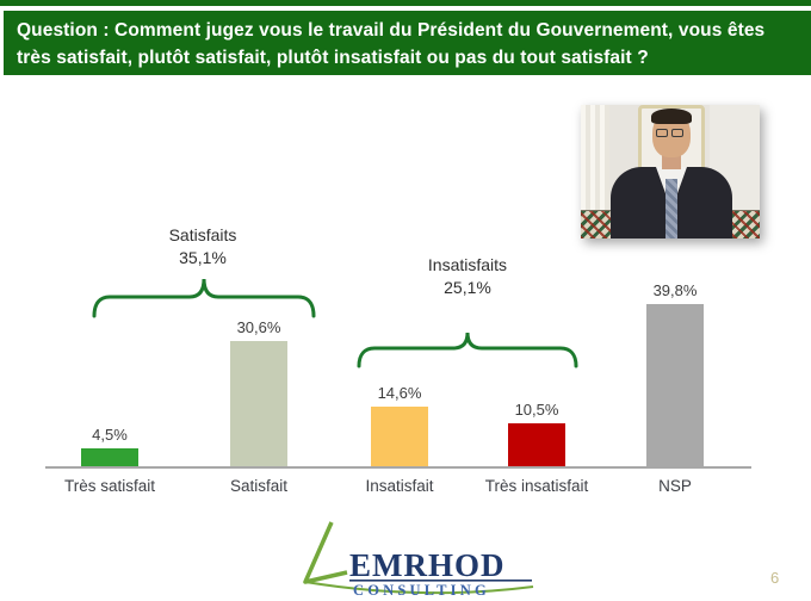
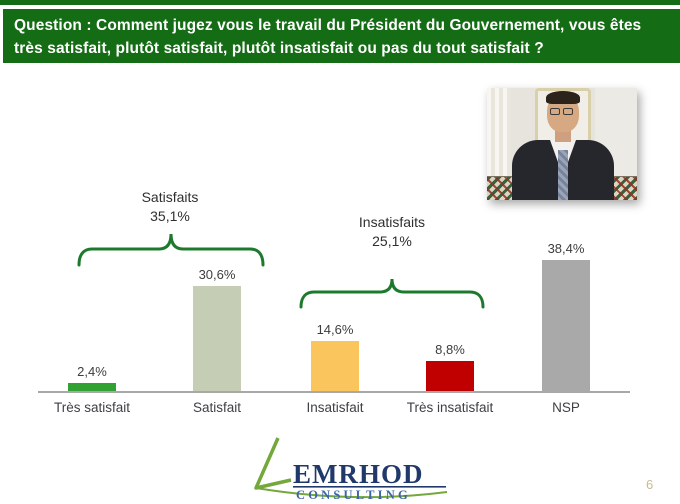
Très satisfait: 4,5% -> 2,4%
Très insatisfait: 10,5% -> 8,8%
NSP: 39,8% -> 38,4%
